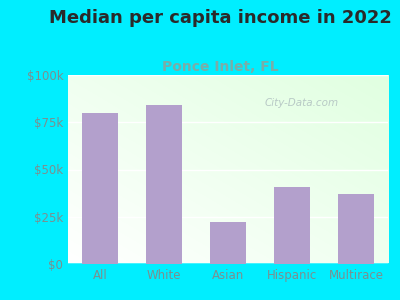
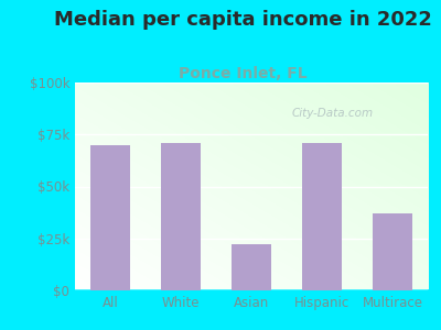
All: $80k -> $70k
White: $84k -> $71k
Hispanic: $41k -> $71k
